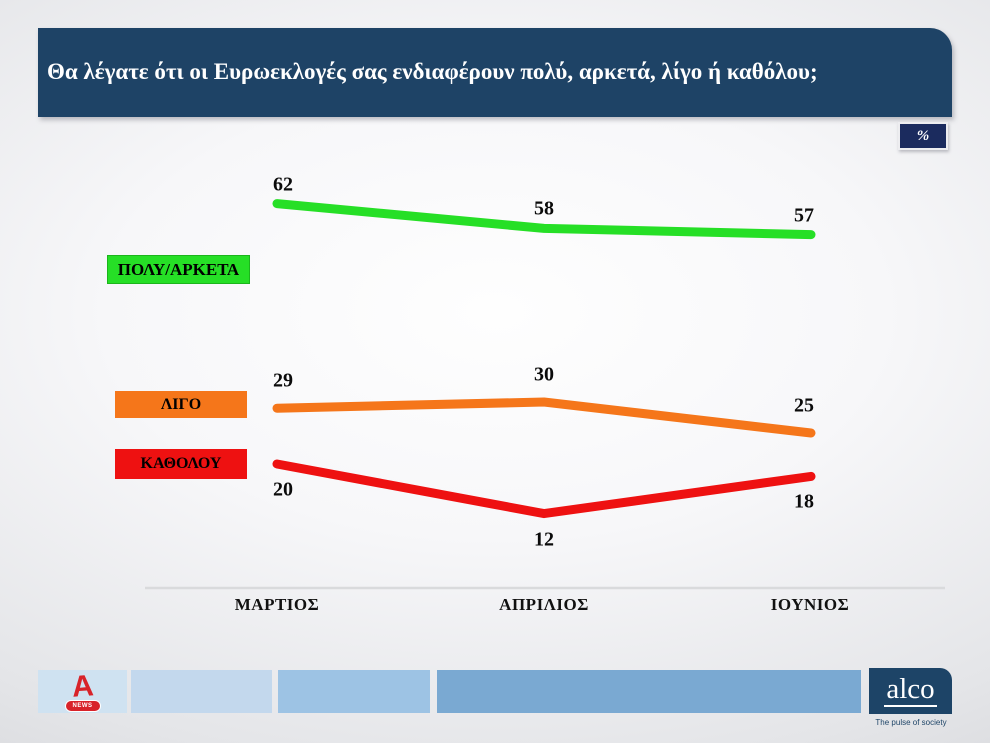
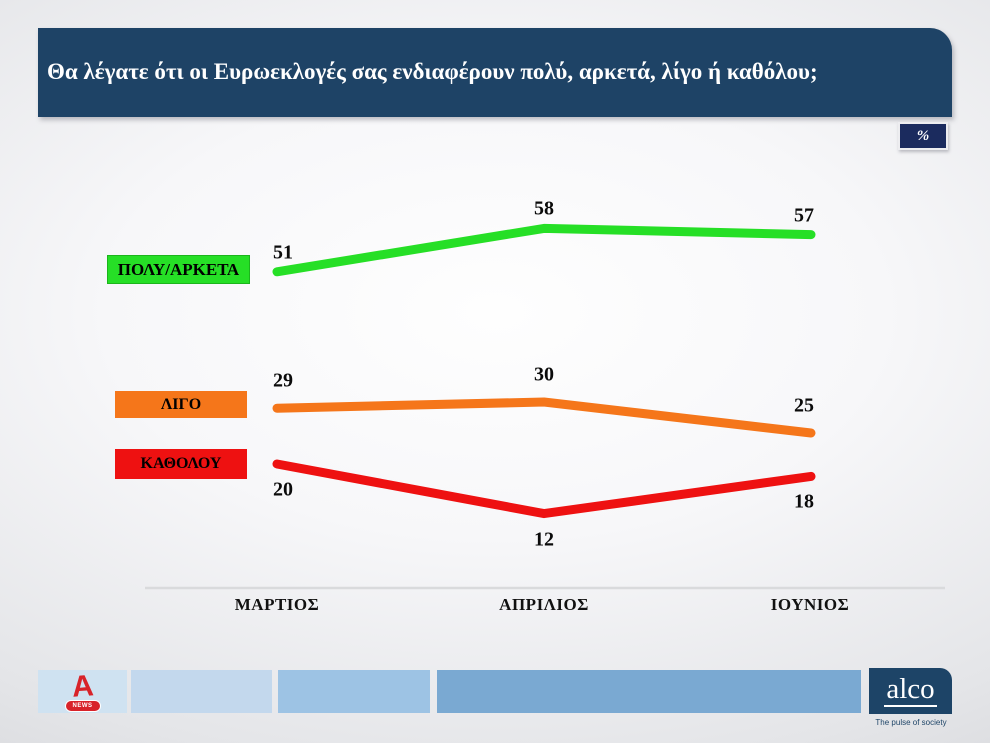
ΠΟΛΥ/ΑΡΚΕΤΑ/ΜΑΡΤΙΟΣ: 62 -> 51
